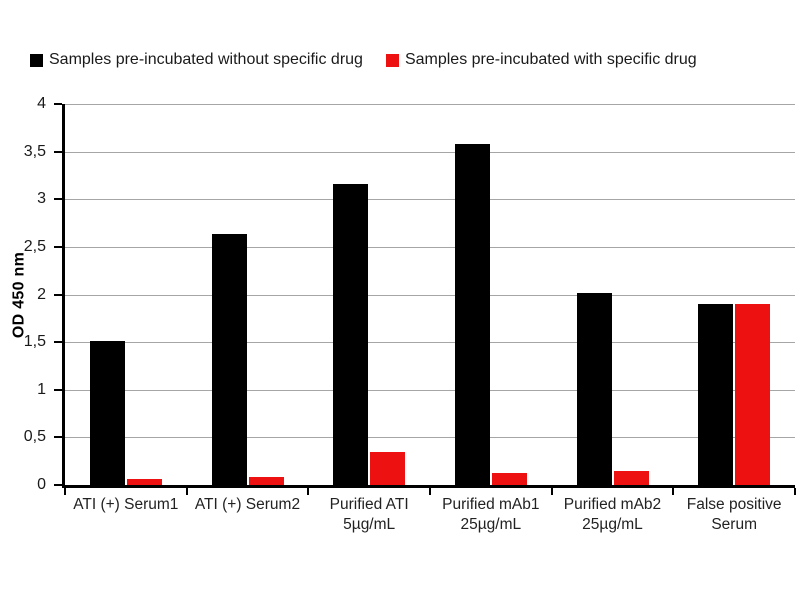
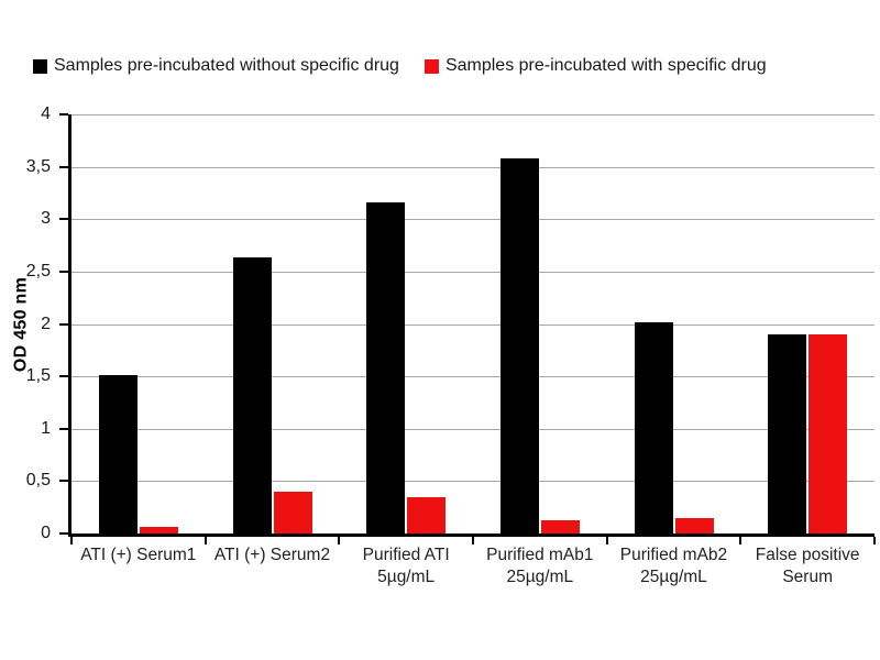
Samples pre-incubated with specific drug/ATI (+) Serum2: 0.1 -> 0.4
